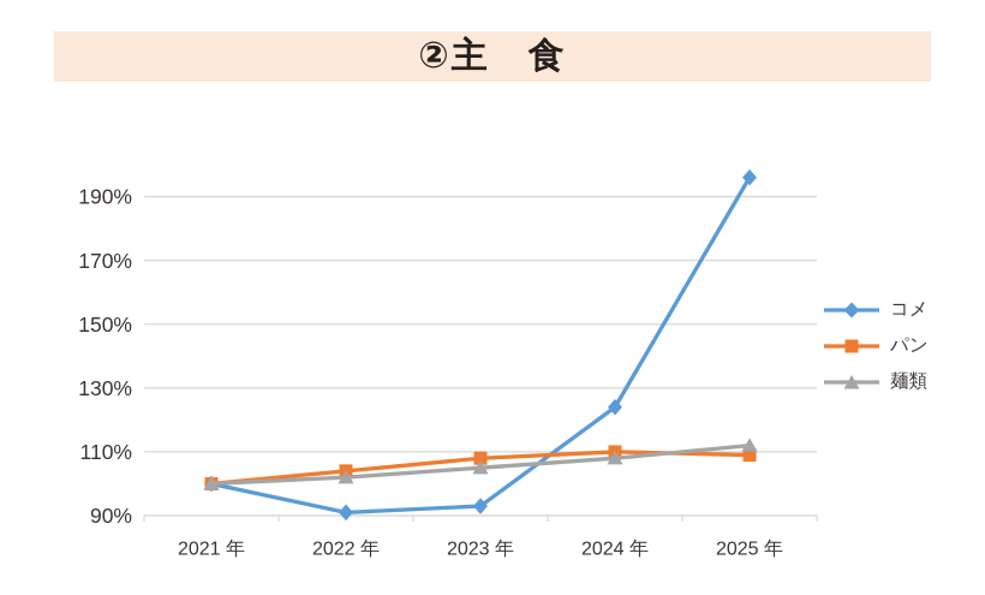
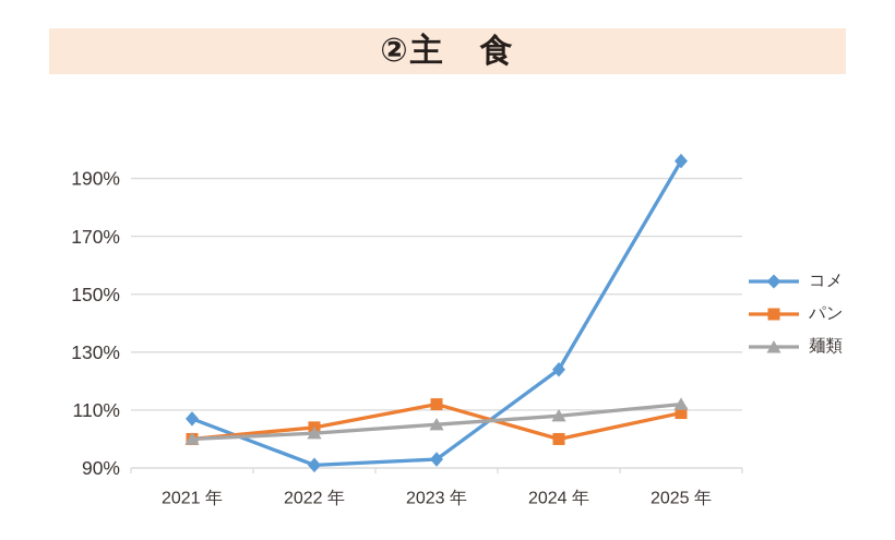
コメ/2021 年: 100% -> 107%
パン/2023 年: 108% -> 112%
パン/2024 年: 110% -> 100%
